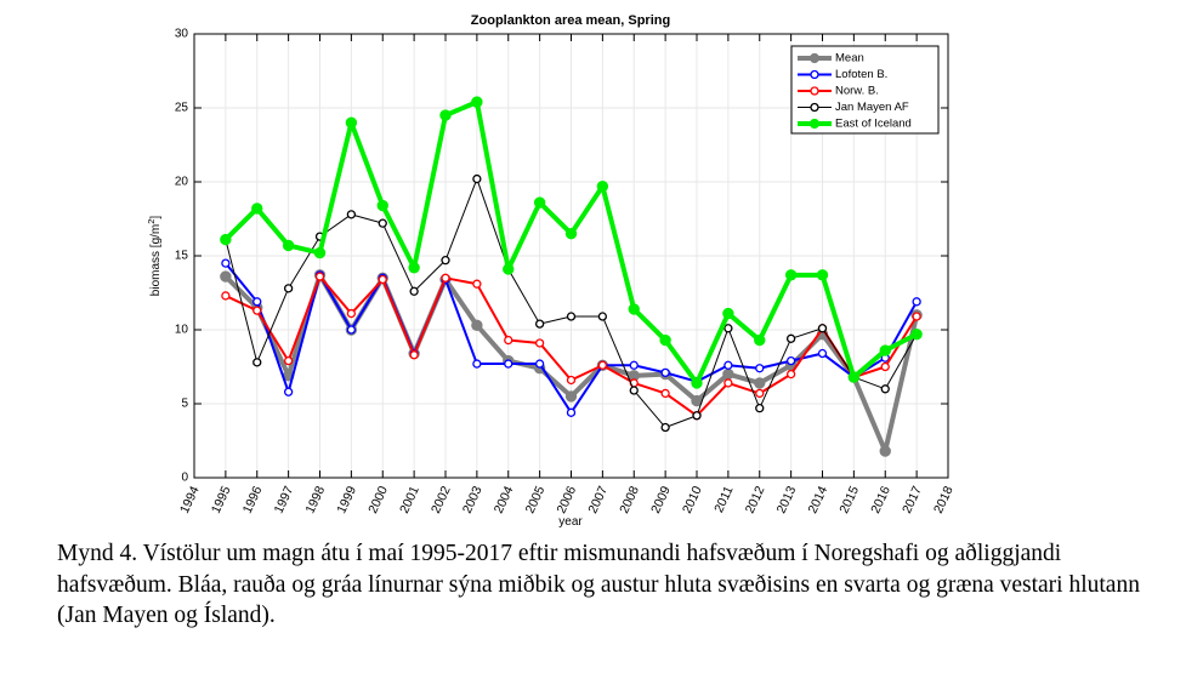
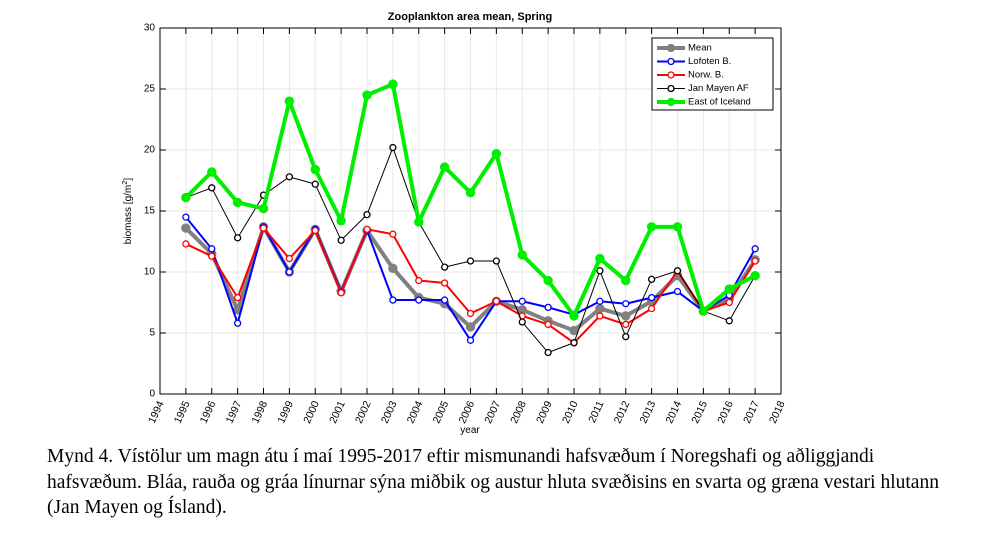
Jan Mayen AF/1996: 7.8 -> 16.9
Mean/2009: 7.0 -> 6.0
Mean/2016: 1.8 -> 7.8
